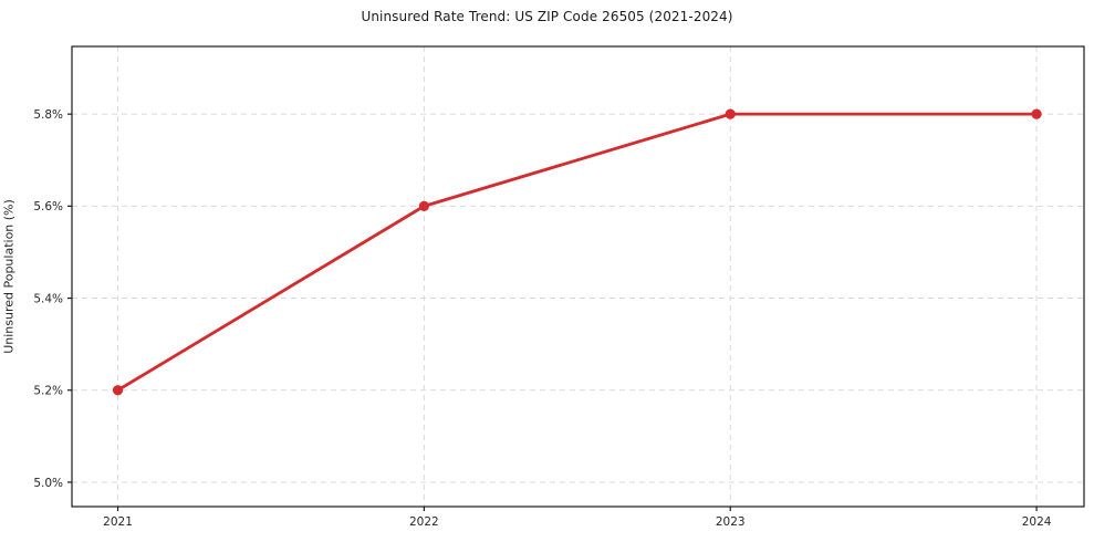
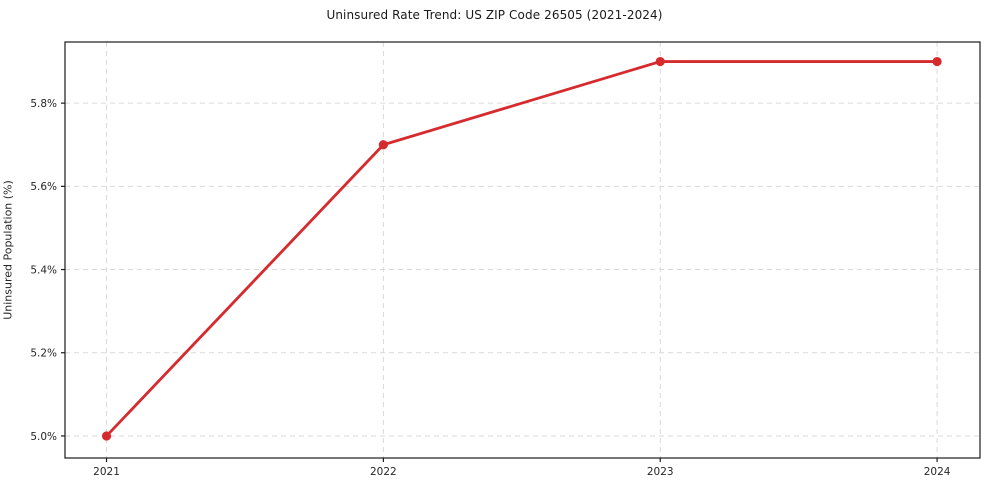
2021: 5.2% -> 5.0%
2022: 5.6% -> 5.7%
2023: 5.8% -> 5.9%
2024: 5.8% -> 5.9%
